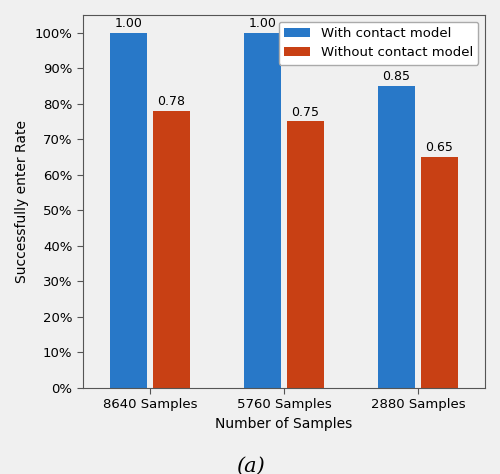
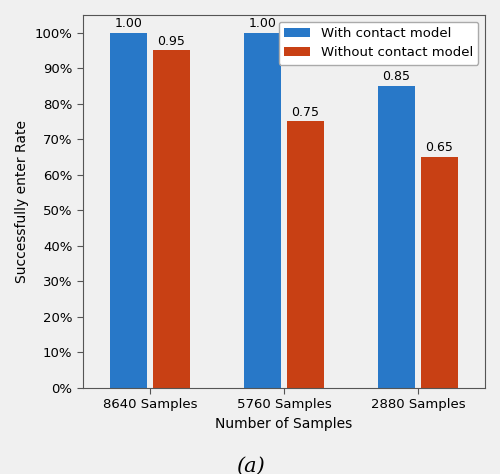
Without contact model/8640 Samples: 0.78 -> 0.95
